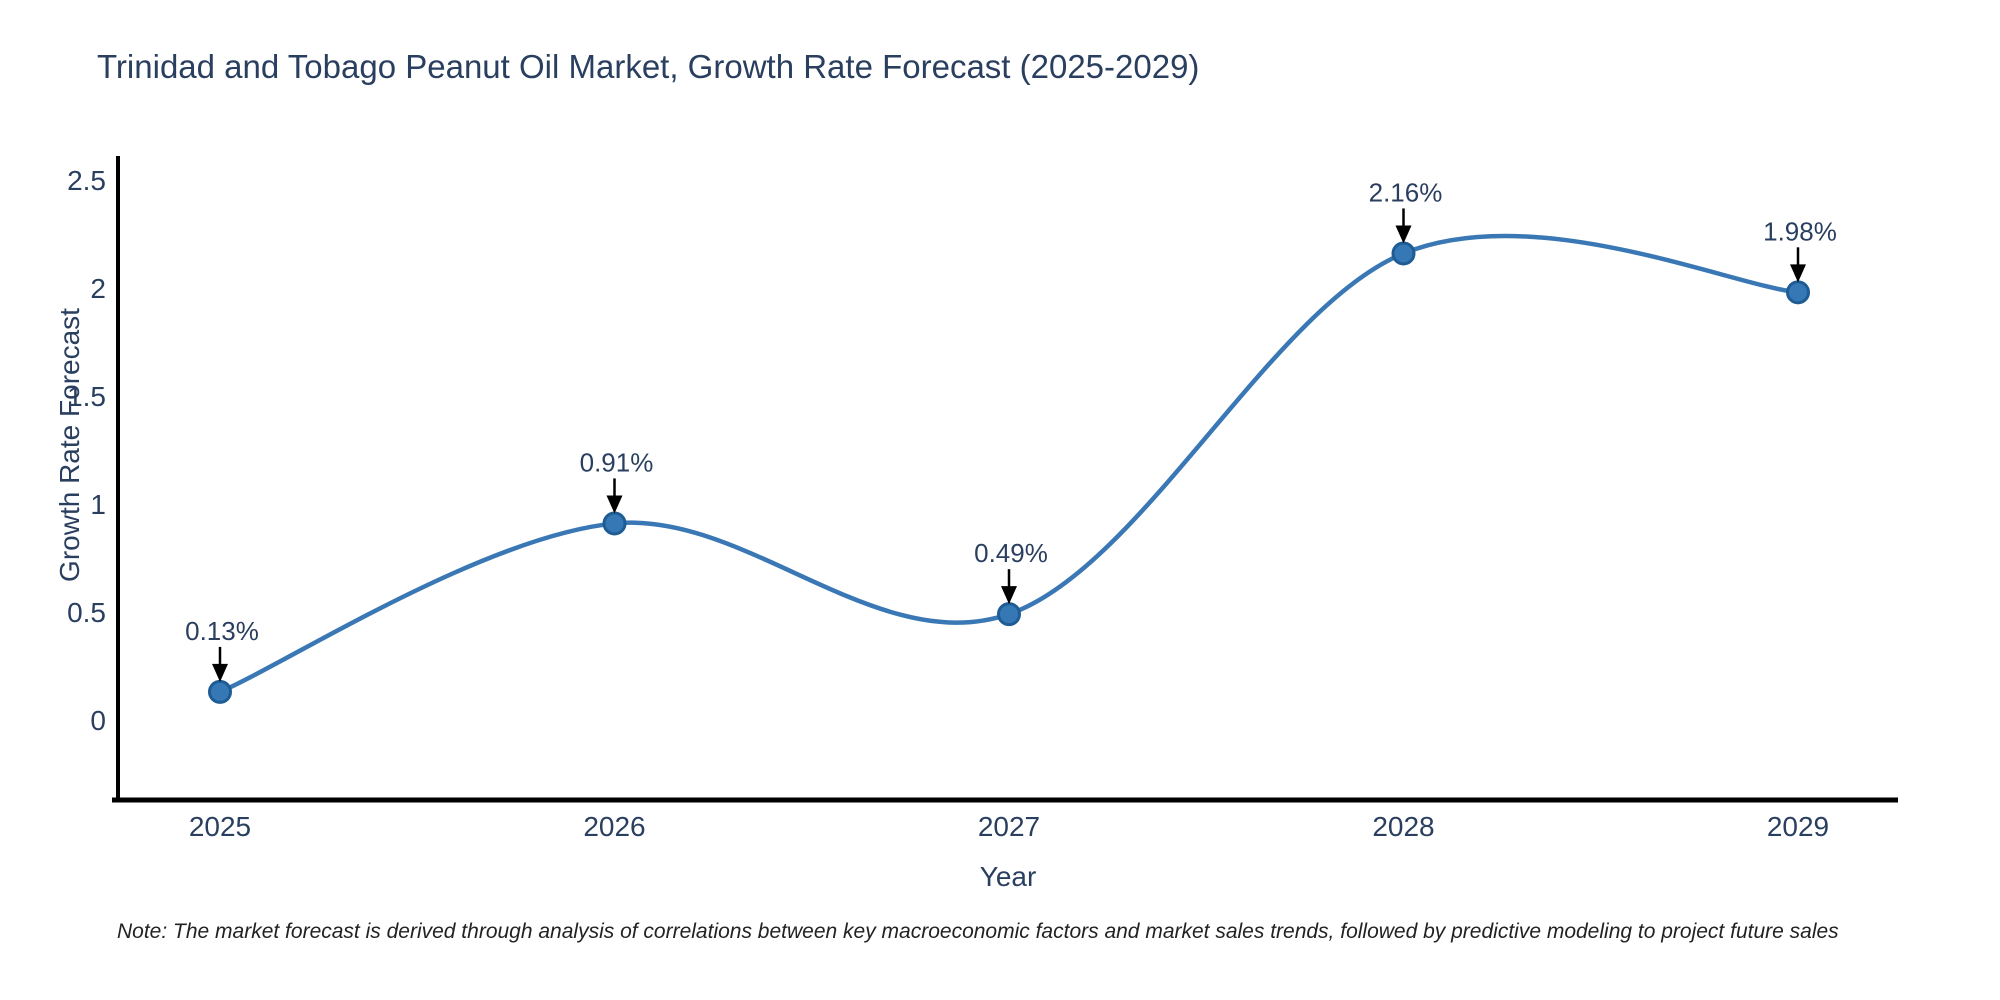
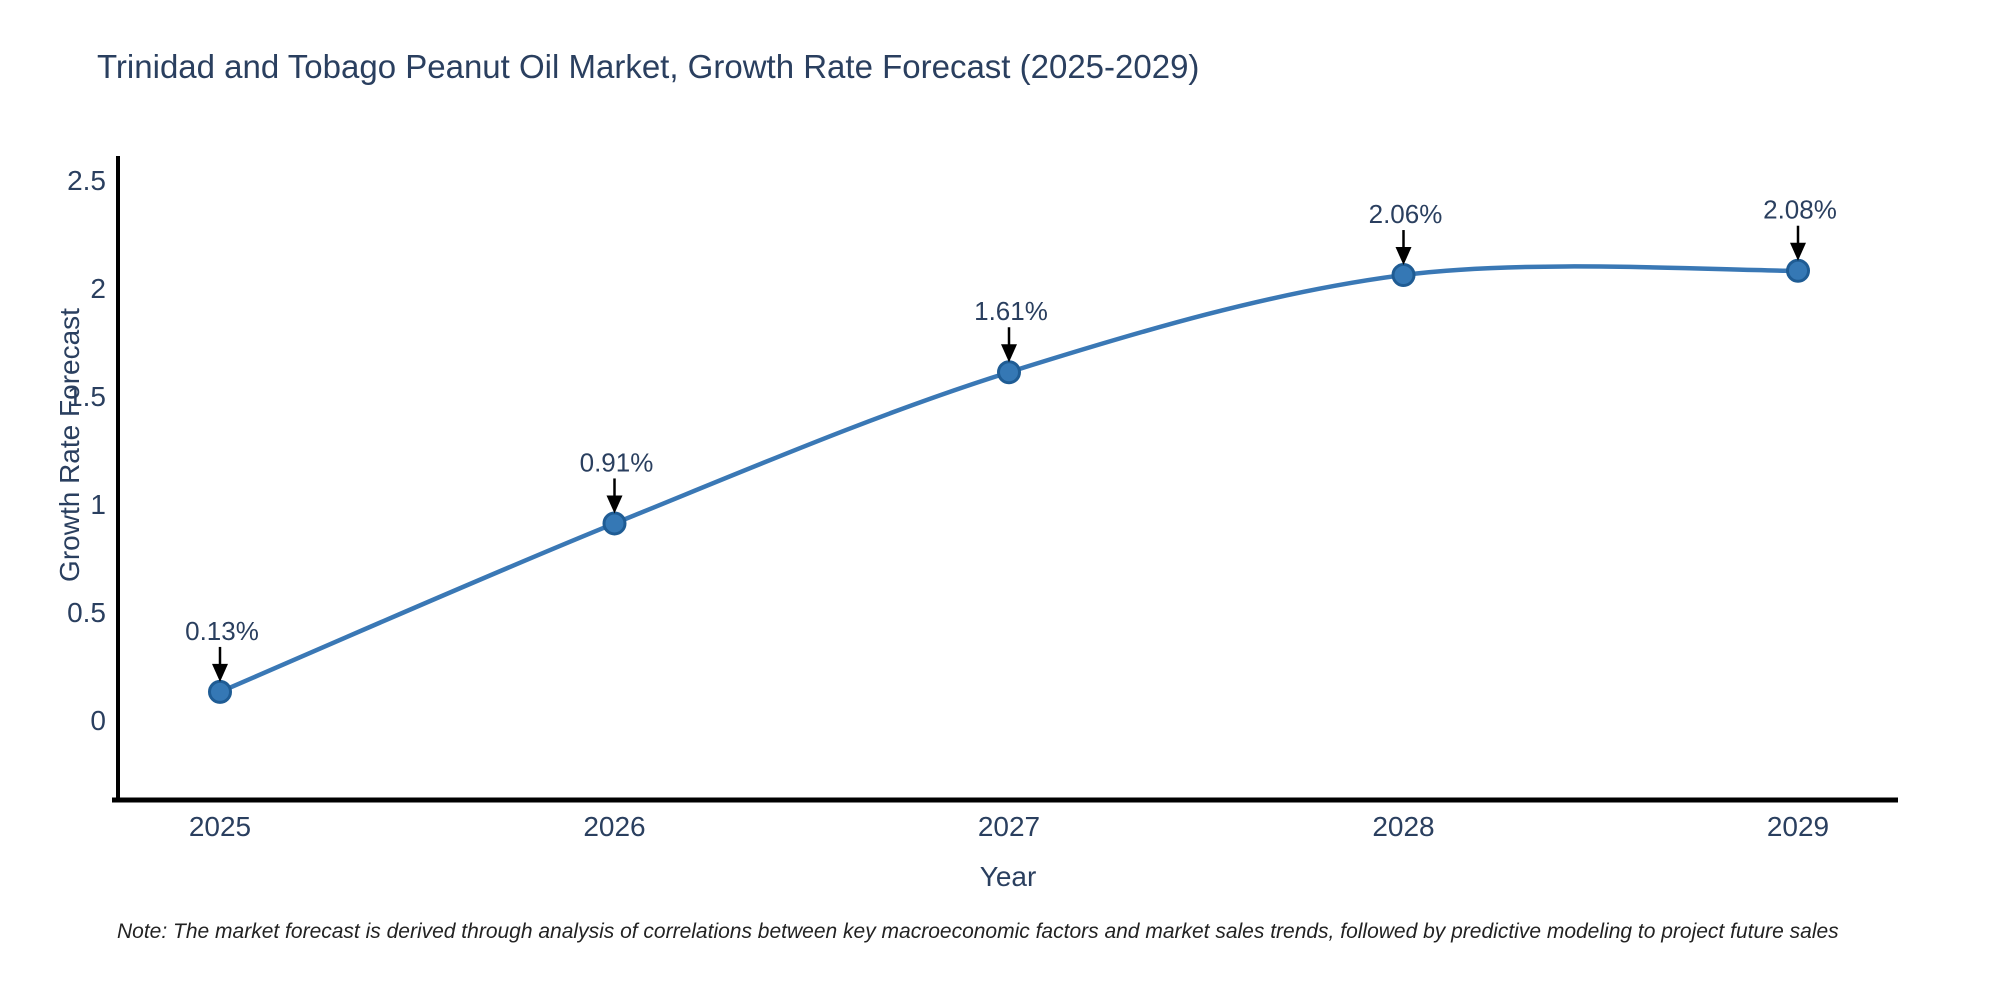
2027: 0.49% -> 1.61%
2028: 2.16% -> 2.06%
2029: 1.98% -> 2.08%
